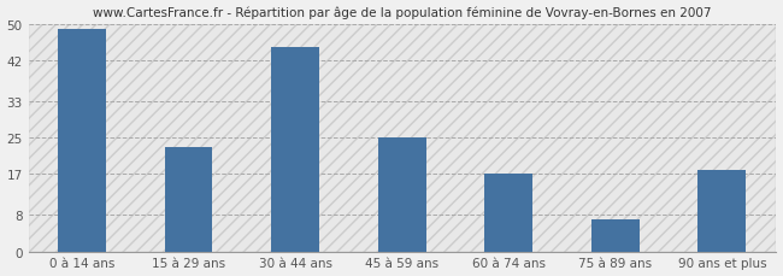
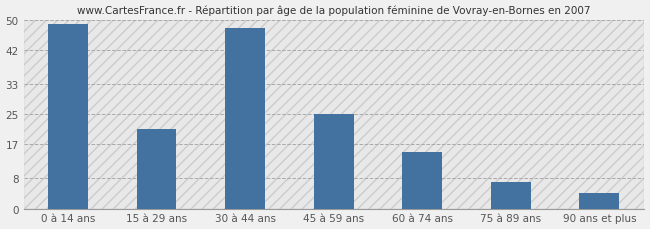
15 à 29 ans: 23 -> 21
30 à 44 ans: 45 -> 48
60 à 74 ans: 17 -> 15
90 ans et plus: 18 -> 4
